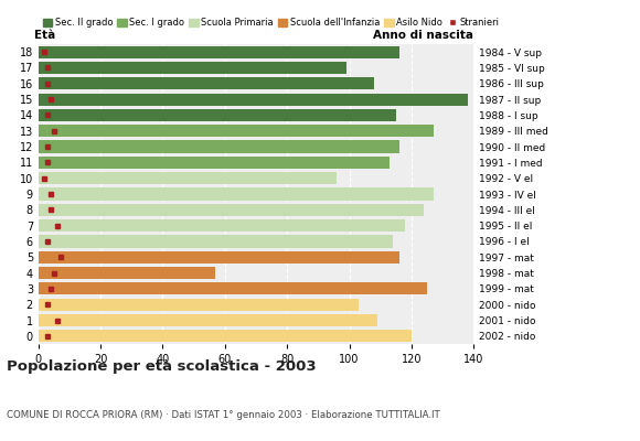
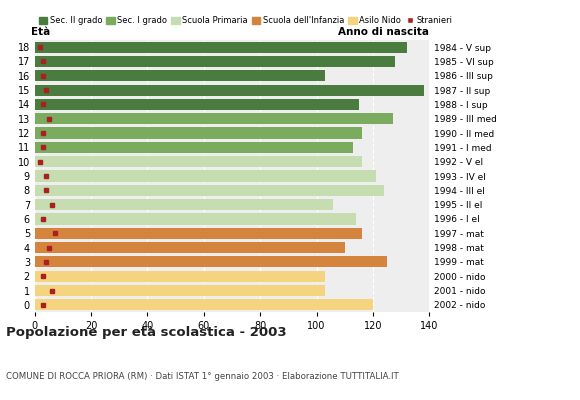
18: 116 -> 132
17: 99 -> 128
16: 108 -> 103
10: 96 -> 116
9: 127 -> 121
7: 118 -> 106
4: 57 -> 110
1: 109 -> 103
